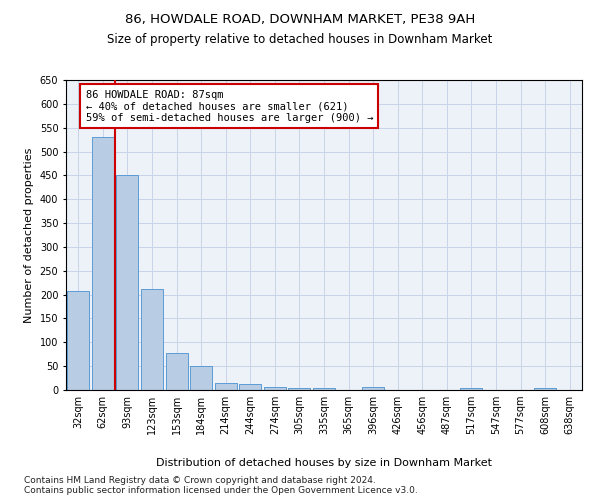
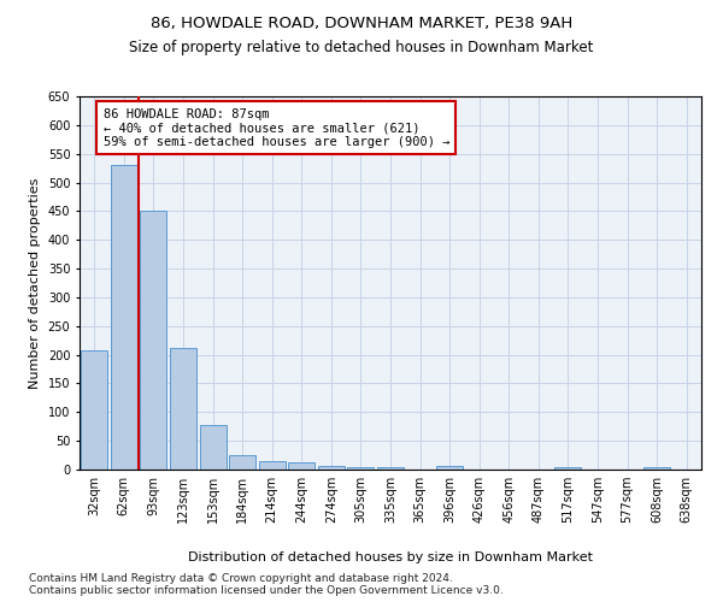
184sqm: 50 -> 26
